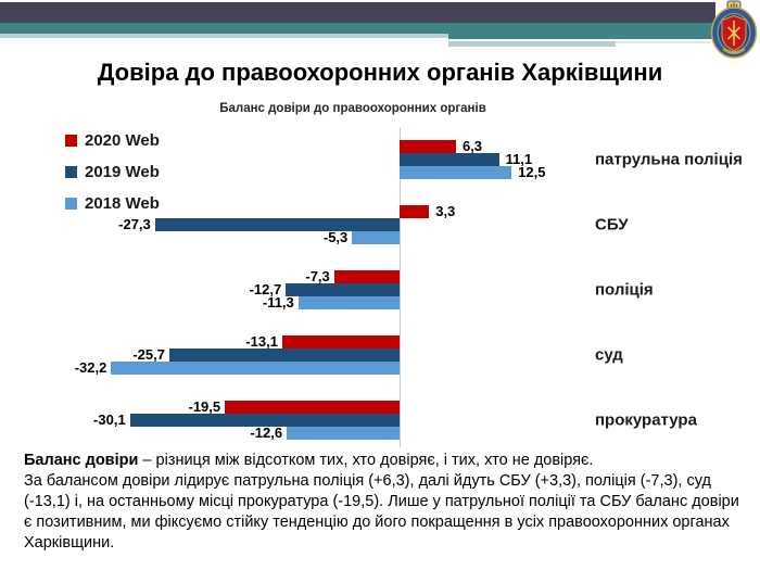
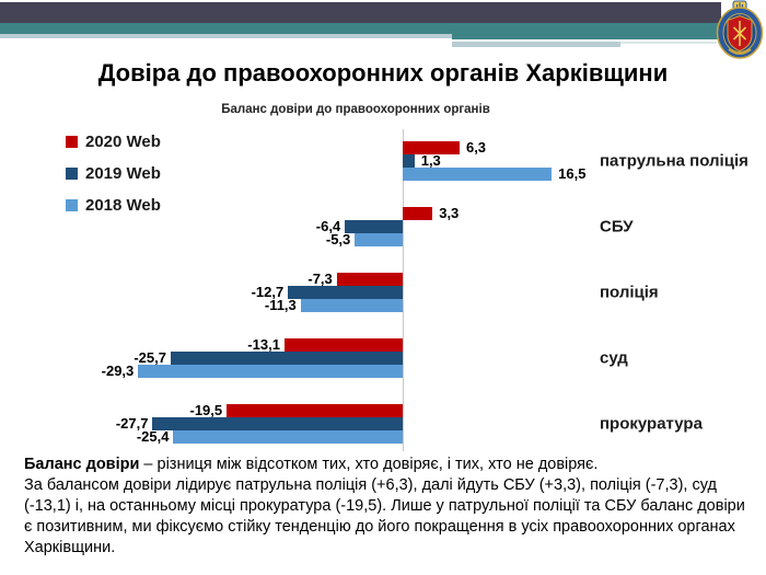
2019 Web/патрульна поліція: 11,1 -> 1,3
2018 Web/патрульна поліція: 12,5 -> 16,5
2019 Web/СБУ: -27,3 -> -6,4
2018 Web/суд: -32,2 -> -29,3
2019 Web/прокуратура: -30,1 -> -27,7
2018 Web/прокуратура: -12,6 -> -25,4
